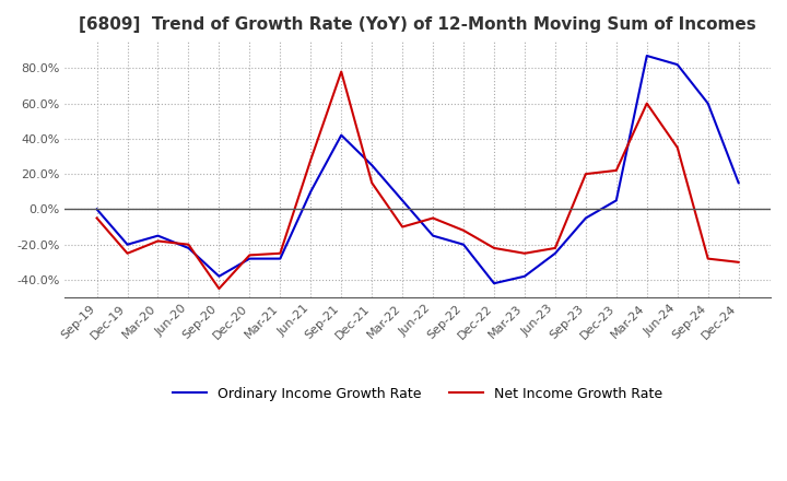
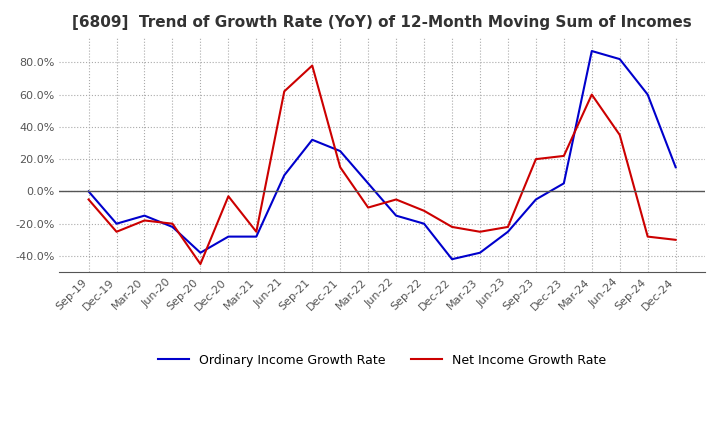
Net Income Growth Rate/Dec-20: -26% -> -3%
Net Income Growth Rate/Jun-21: 28% -> 62%
Ordinary Income Growth Rate/Sep-21: 42% -> 32%
